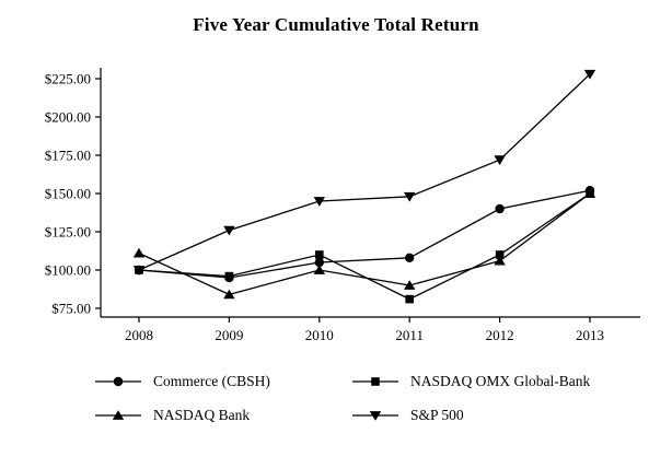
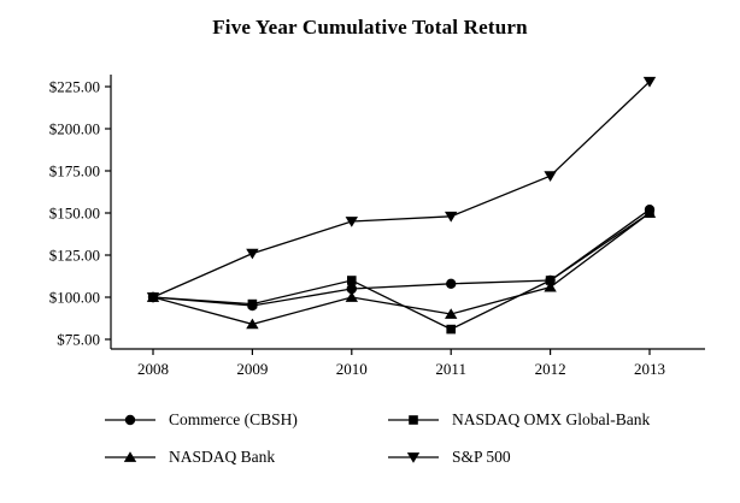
NASDAQ Bank/2008: $111 -> $100
Commerce (CBSH)/2012: $140 -> $110
